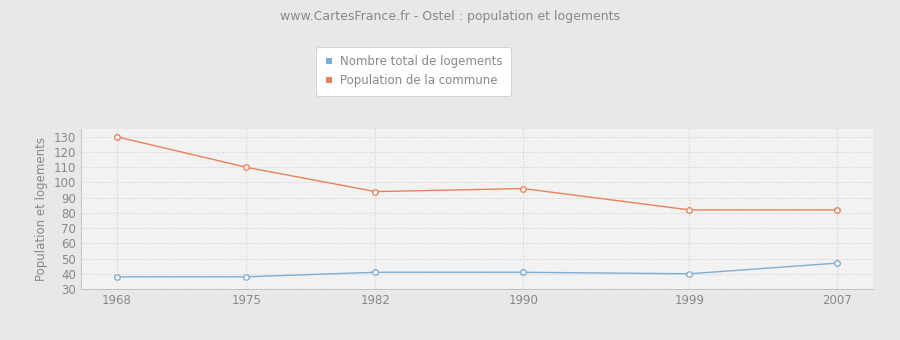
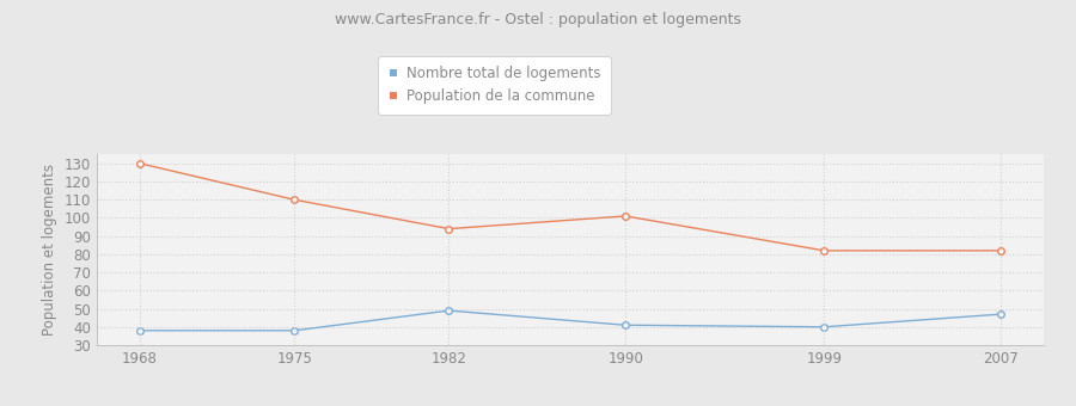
Nombre total de logements/1982: 41 -> 49
Population de la commune/1990: 96 -> 101
